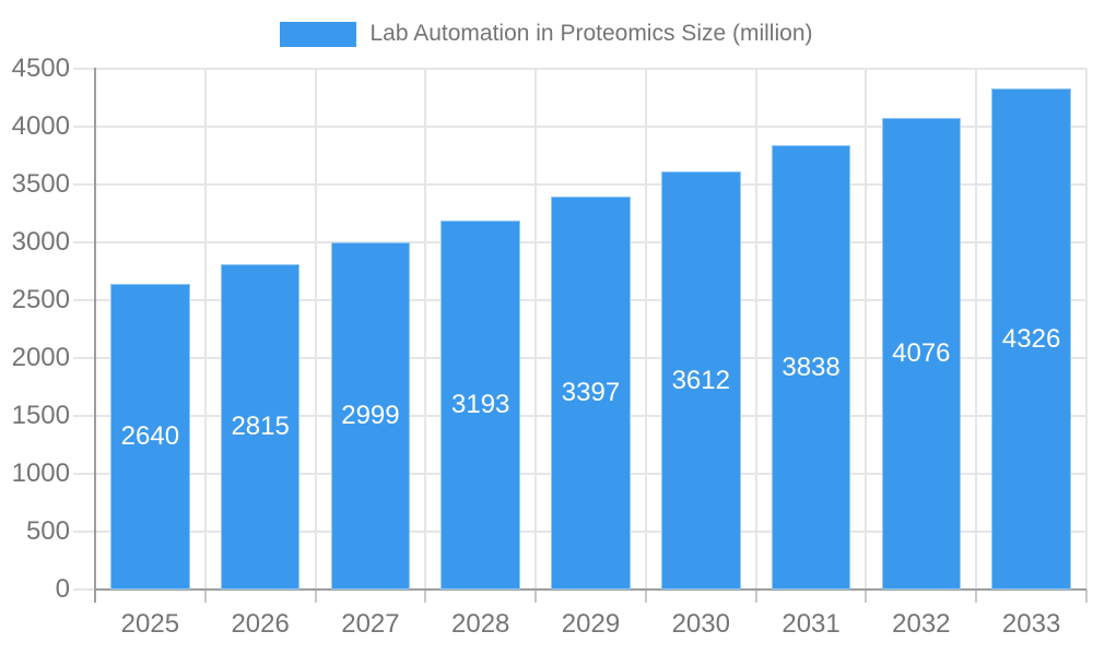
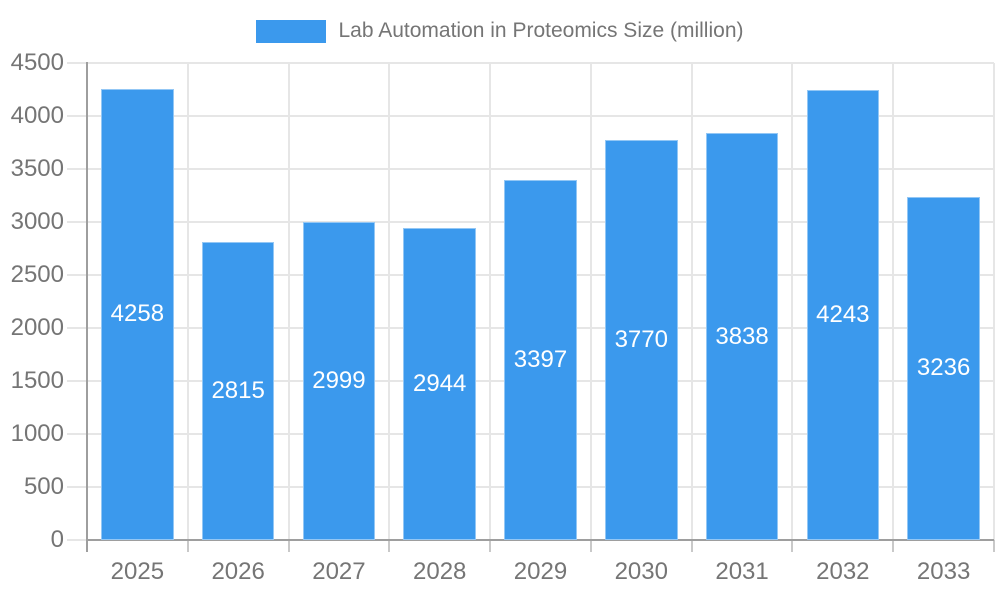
2025: 2640 -> 4258
2028: 3193 -> 2944
2030: 3612 -> 3770
2032: 4076 -> 4243
2033: 4326 -> 3236
